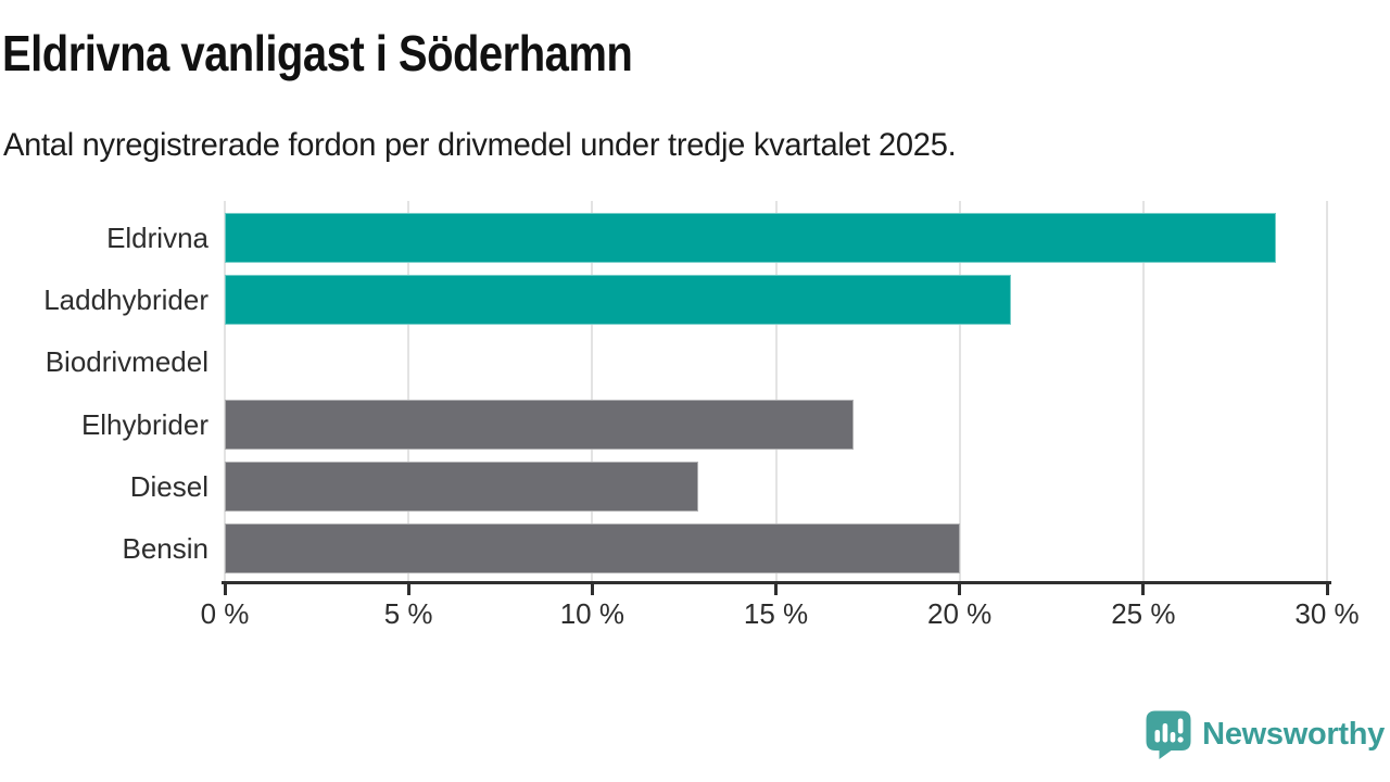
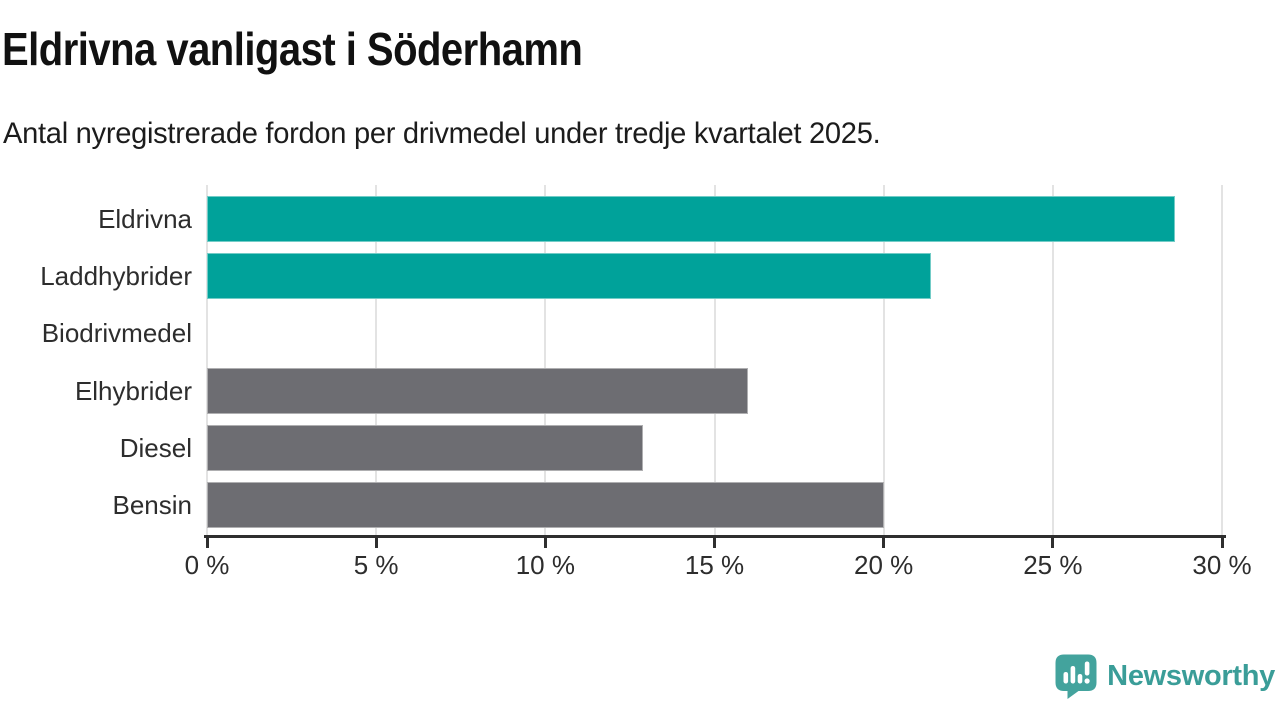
Elhybrider: 17.1% -> 16.0%
